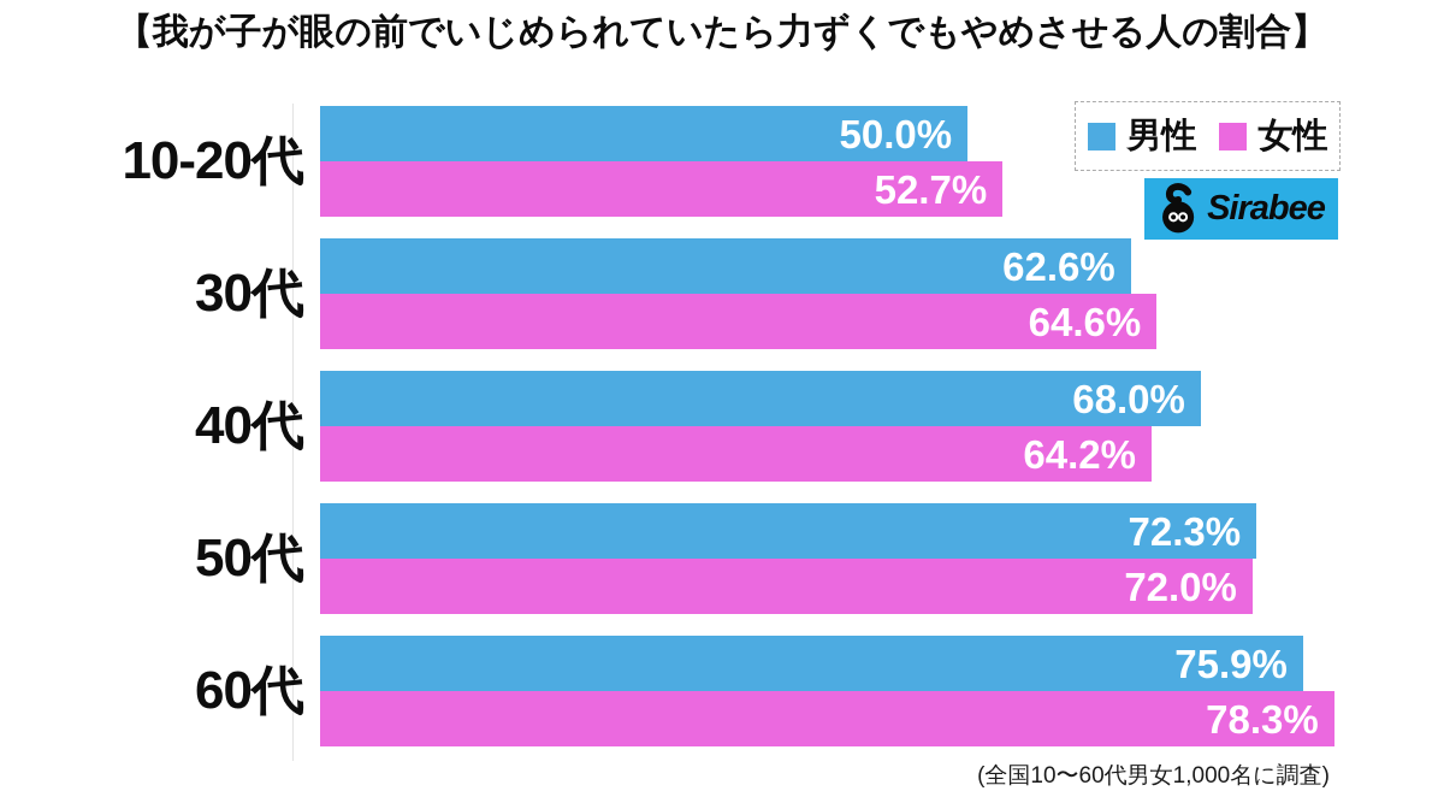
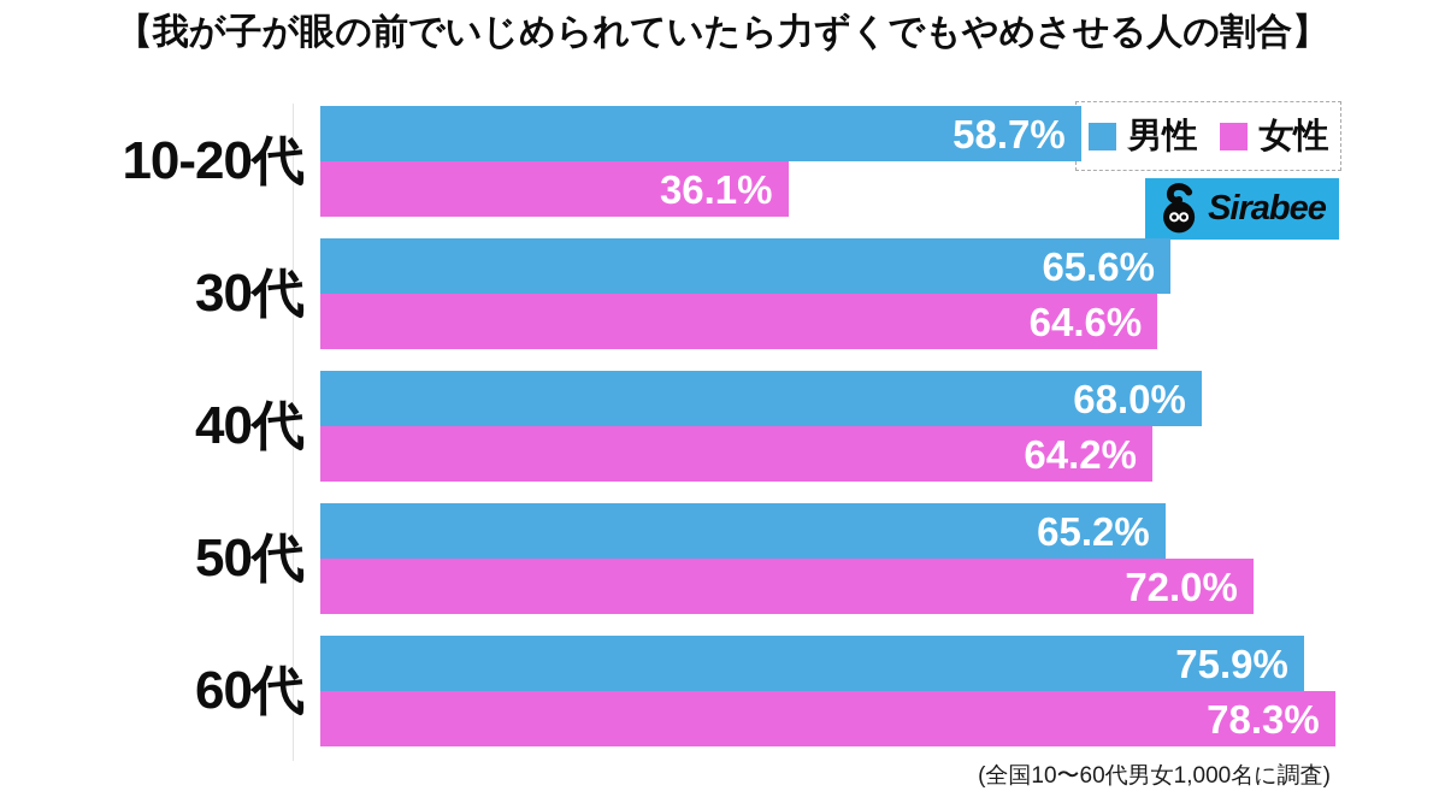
男性/10-20代: 50.0% -> 58.7%
女性/10-20代: 52.7% -> 36.1%
男性/30代: 62.6% -> 65.6%
男性/50代: 72.3% -> 65.2%
